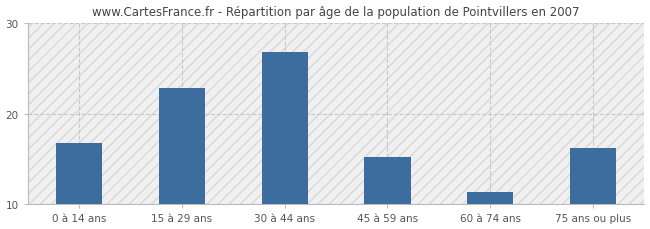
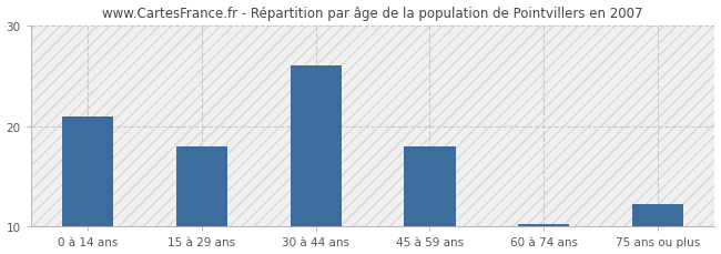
0 à 14 ans: 16.8 -> 21.0
15 à 29 ans: 22.8 -> 18.0
30 à 44 ans: 26.8 -> 26.0
45 à 59 ans: 15.2 -> 18.0
60 à 74 ans: 11.4 -> 10.3
75 ans ou plus: 16.2 -> 12.2
